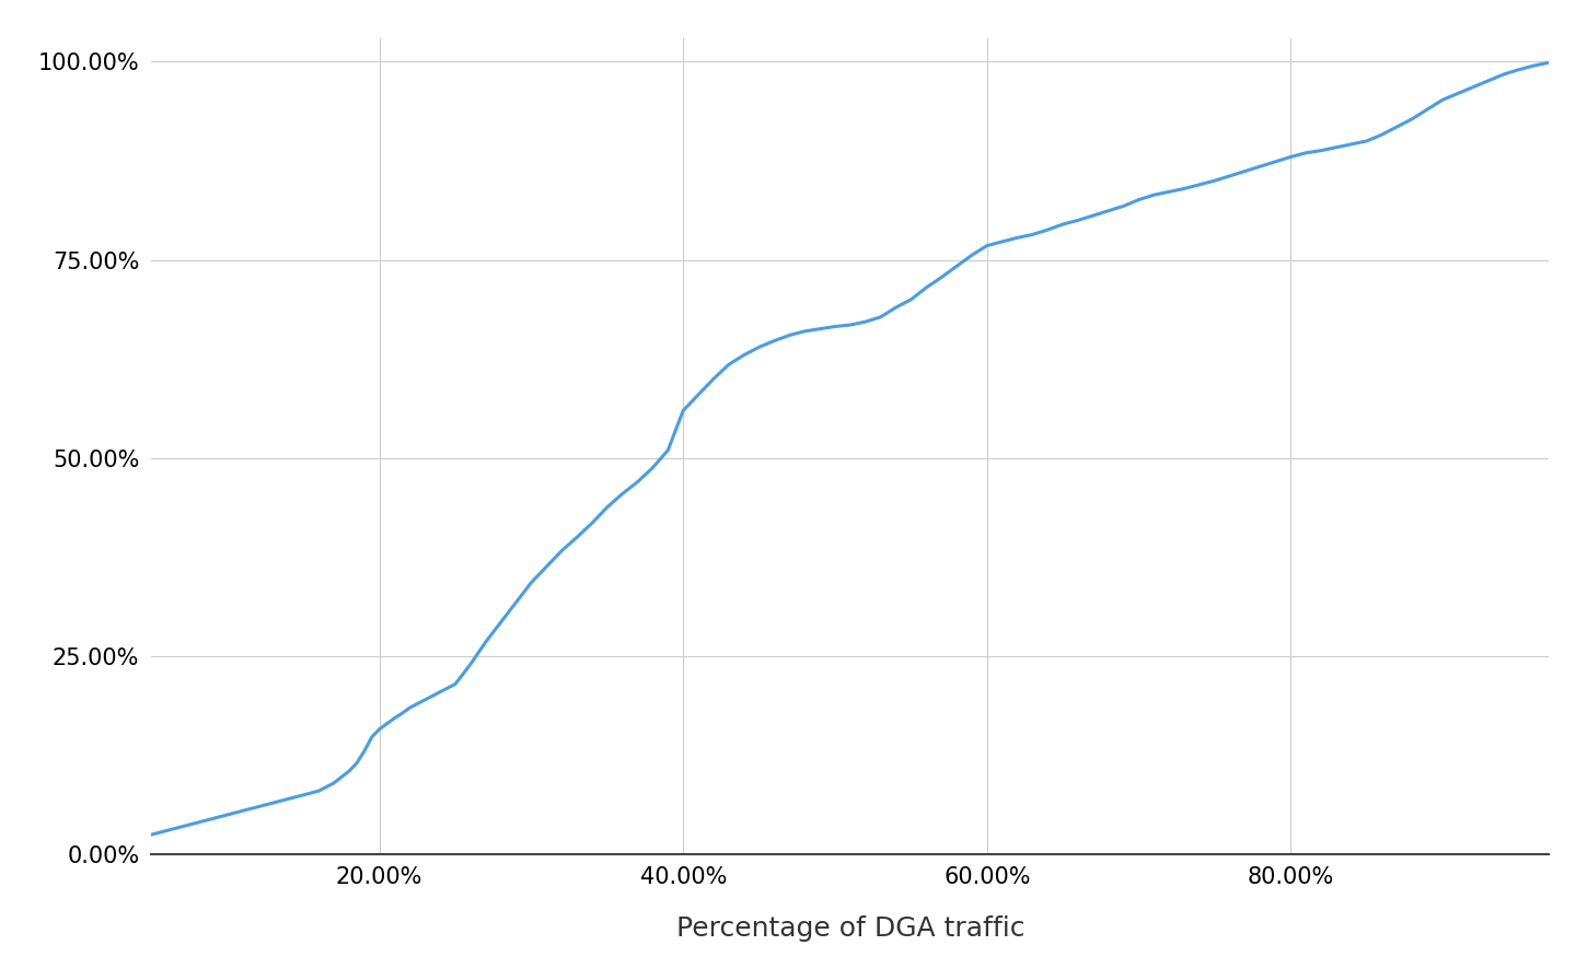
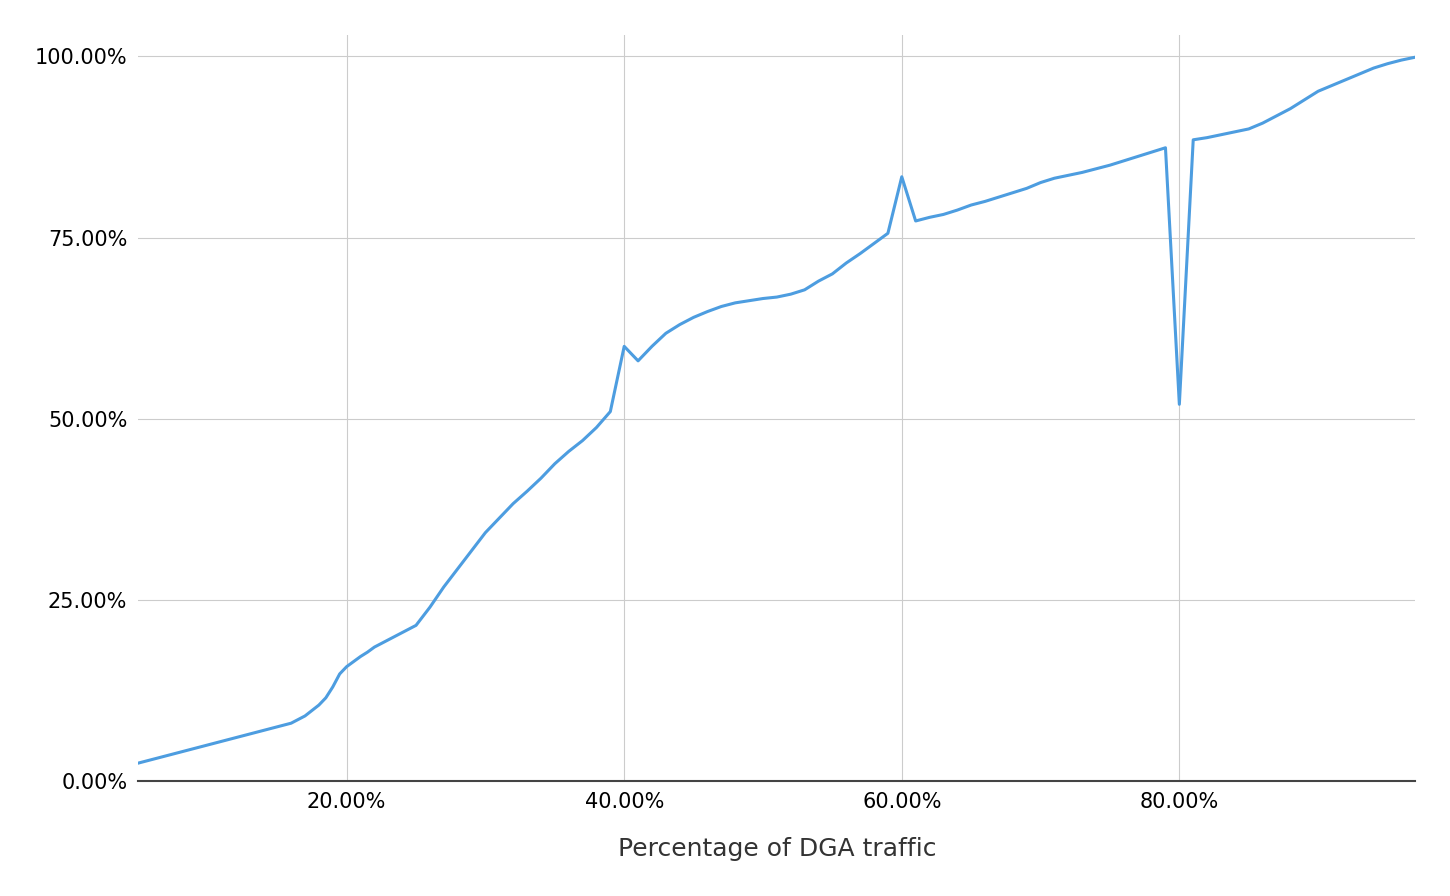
40.00%: 56.0% -> 60.0%
60.00%: 76.8% -> 83.4%
80.00%: 88.0% -> 52.0%
